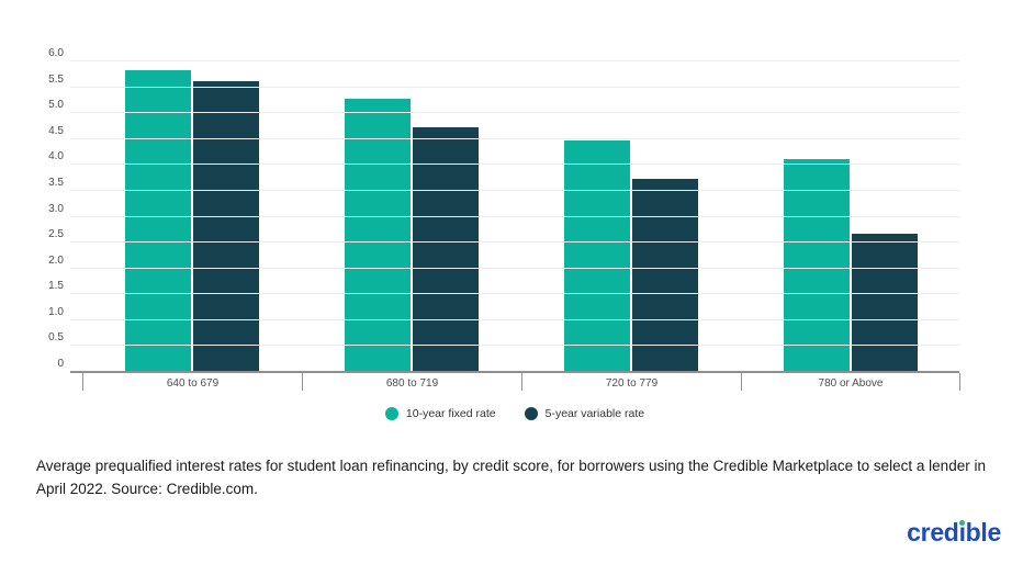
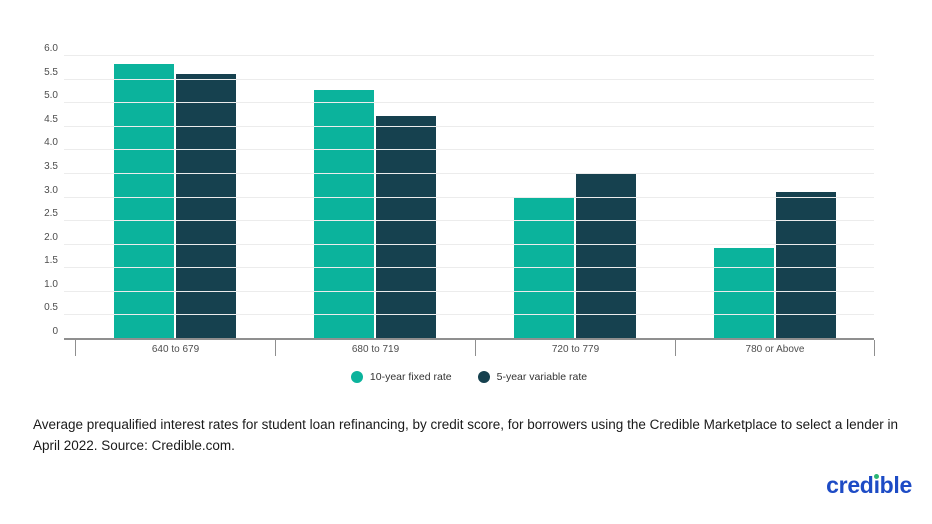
10-year fixed rate/720 to 779: 4.5 -> 3.0
5-year variable rate/720 to 779: 3.7 -> 3.5
10-year fixed rate/780 or Above: 4.1 -> 1.9
5-year variable rate/780 or Above: 2.6 -> 3.1
